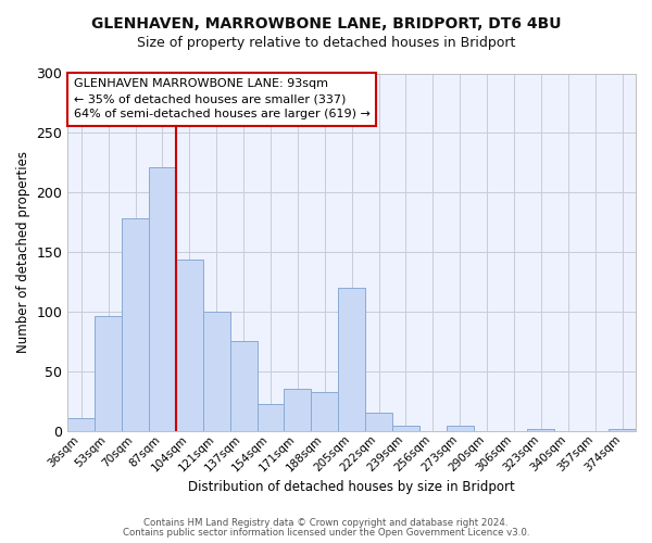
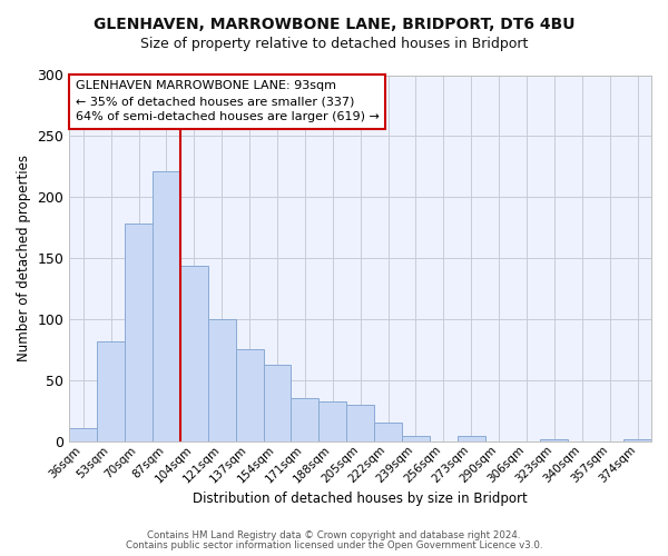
53sqm: 96 -> 82
154sqm: 23 -> 63
205sqm: 120 -> 30
